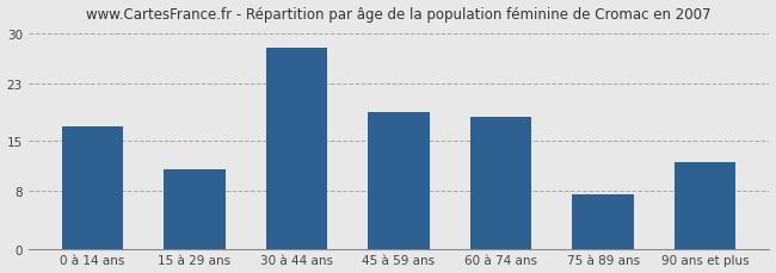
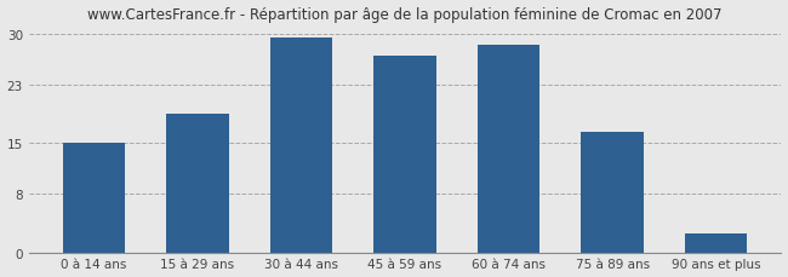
0 à 14 ans: 17.0 -> 15.0
15 à 29 ans: 11.0 -> 19.0
30 à 44 ans: 28.0 -> 29.5
45 à 59 ans: 19.0 -> 27.0
60 à 74 ans: 18.4 -> 28.5
75 à 89 ans: 7.6 -> 16.5
90 ans et plus: 12.0 -> 2.5
